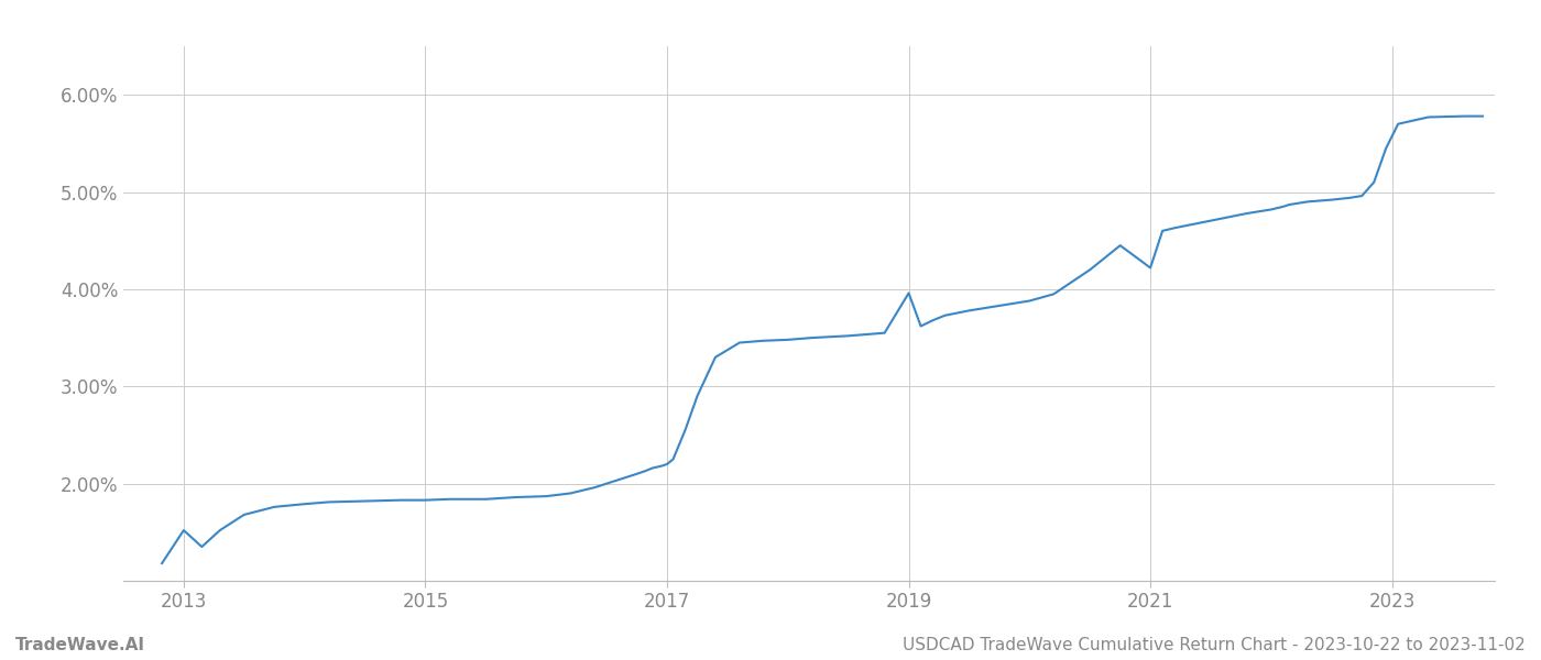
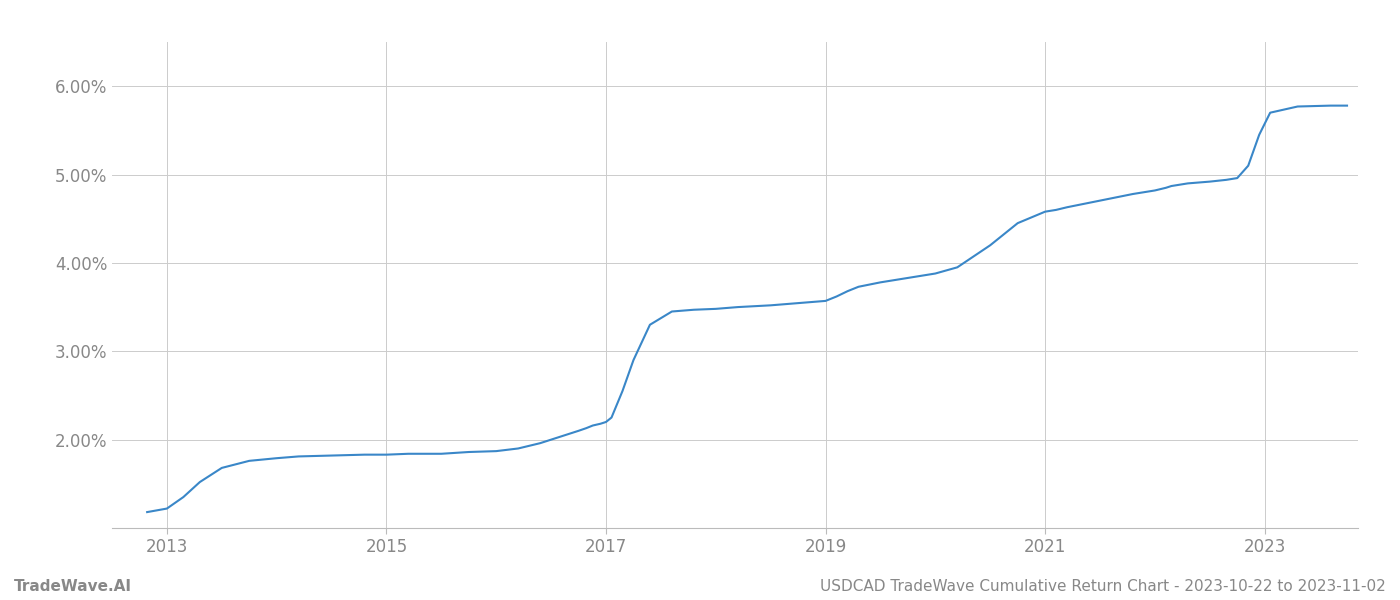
2013: 1.52% -> 1.22%
2019: 3.96% -> 3.57%
2021: 4.22% -> 4.58%
